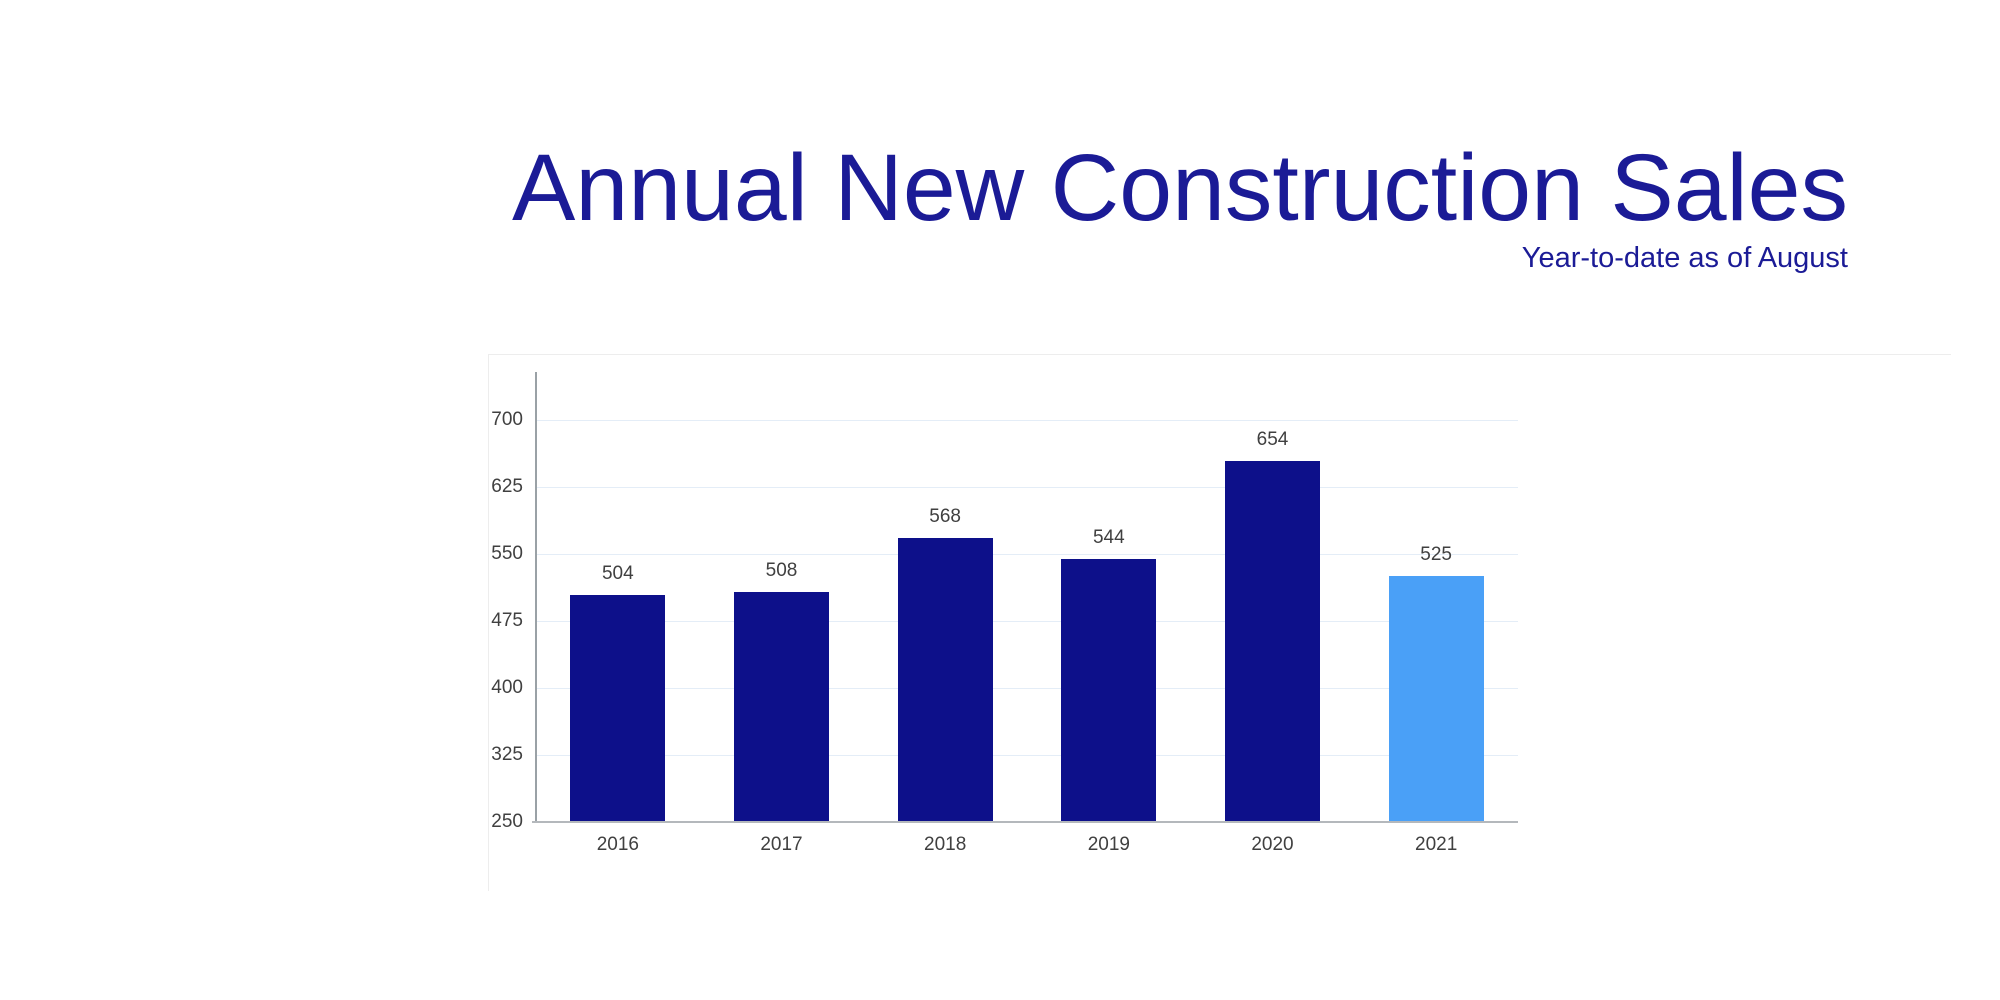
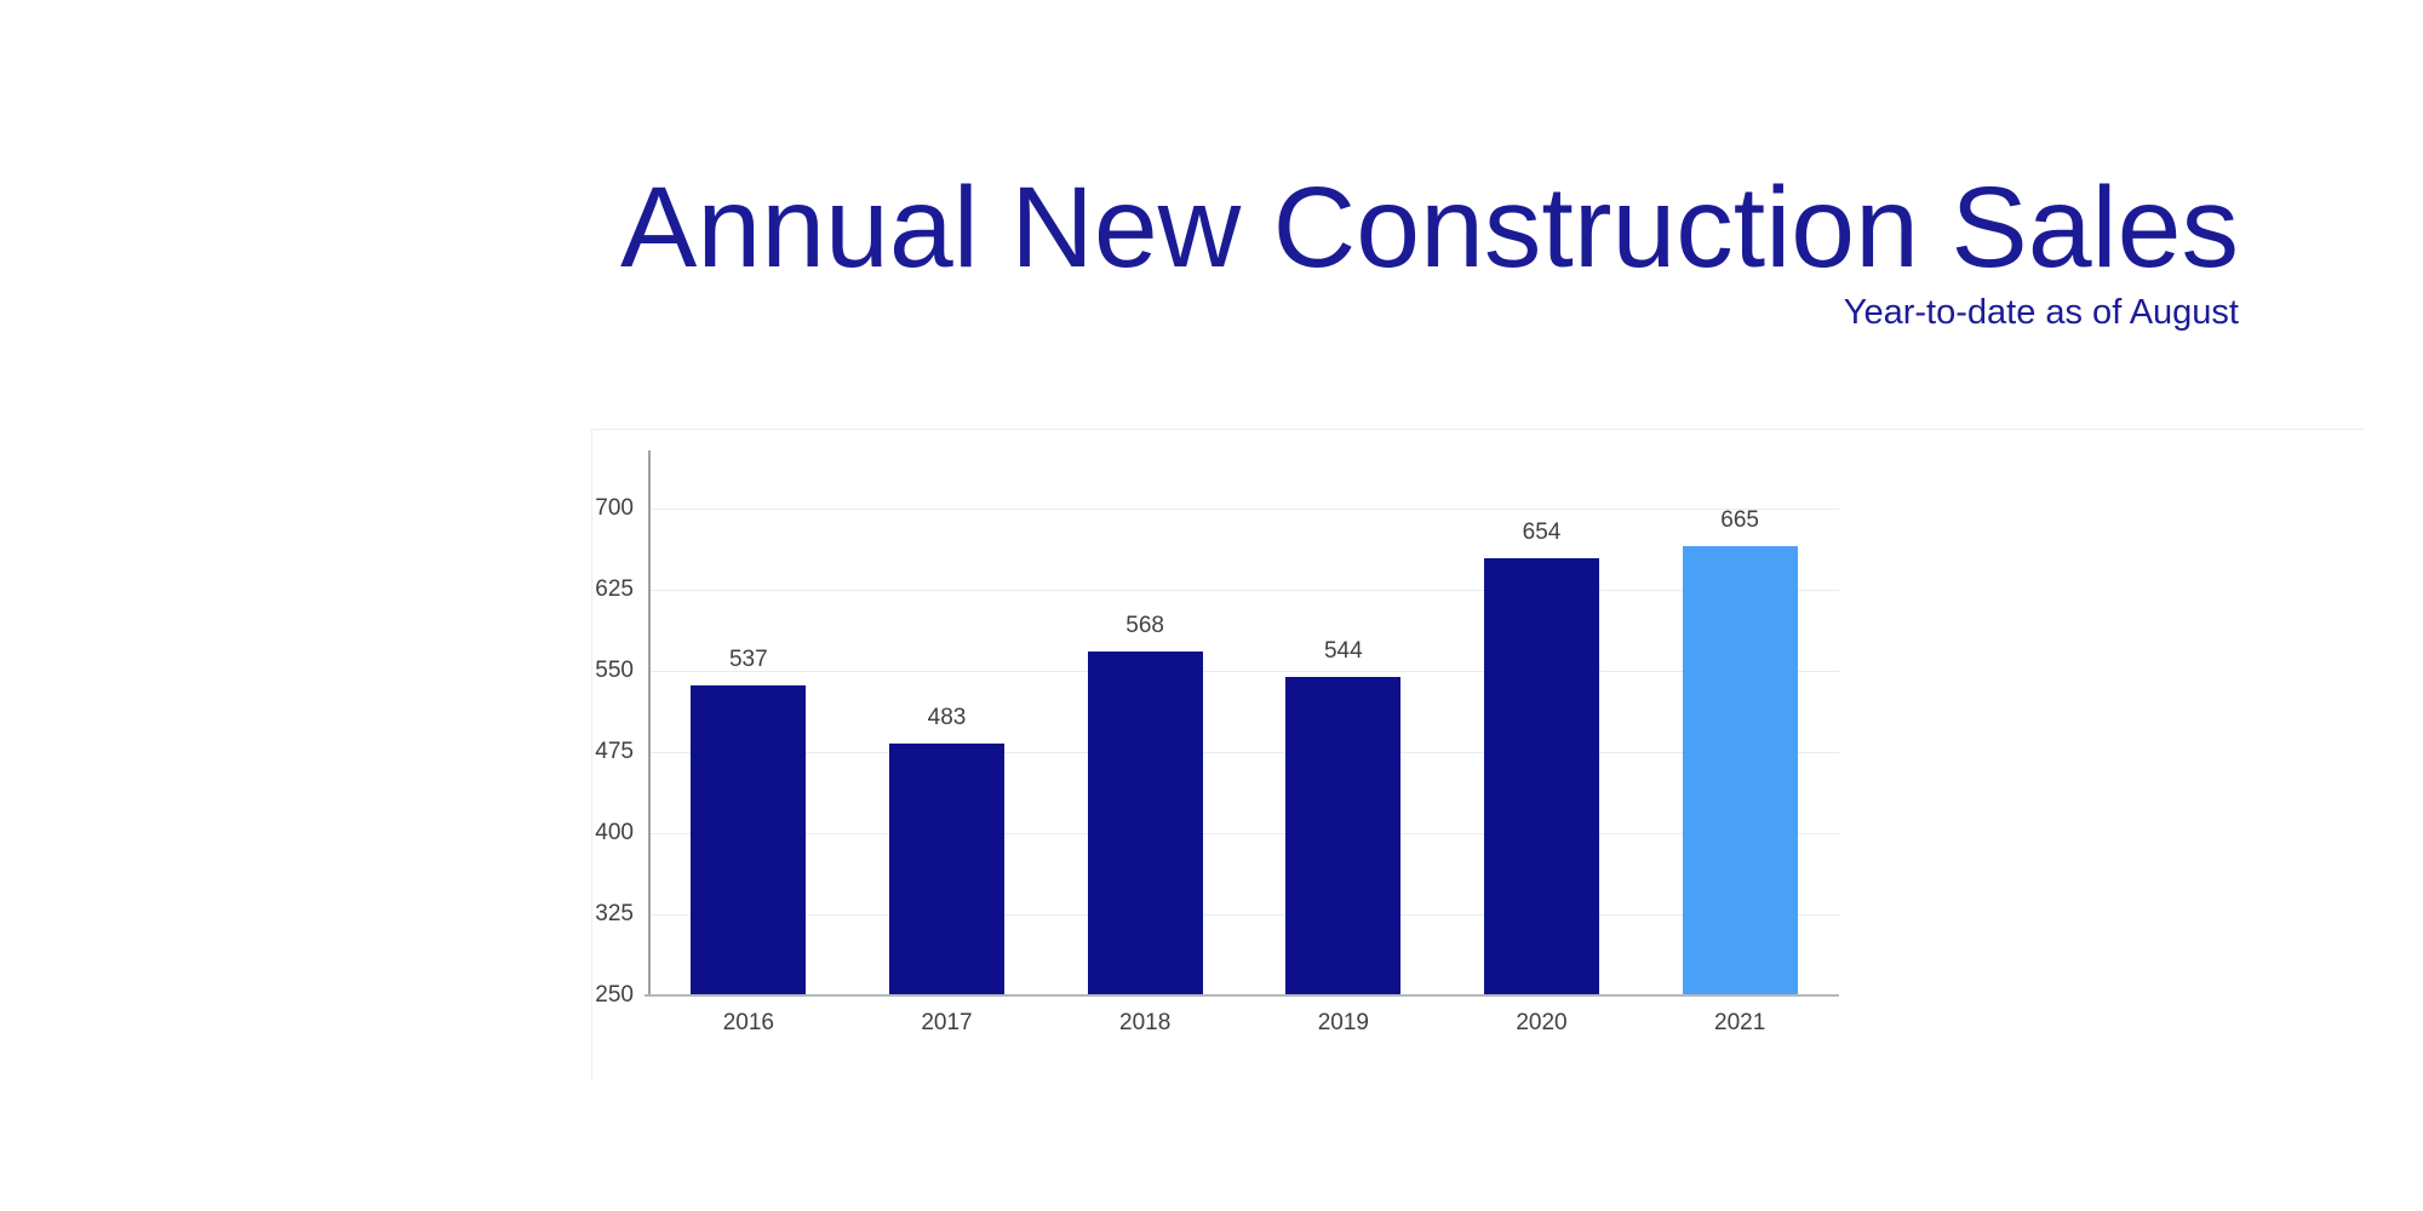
2016: 504 -> 537
2017: 508 -> 483
2021: 525 -> 665
